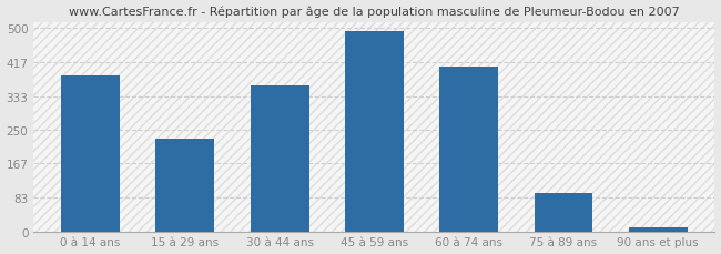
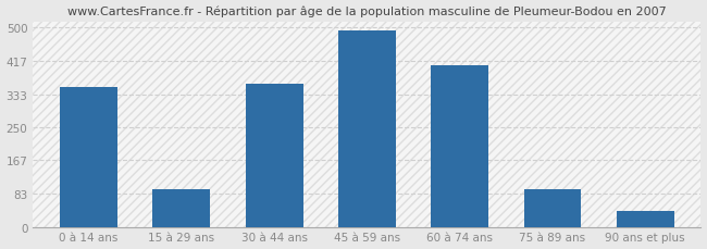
0 à 14 ans: 385 -> 350
15 à 29 ans: 228 -> 95
90 ans et plus: 10 -> 40
